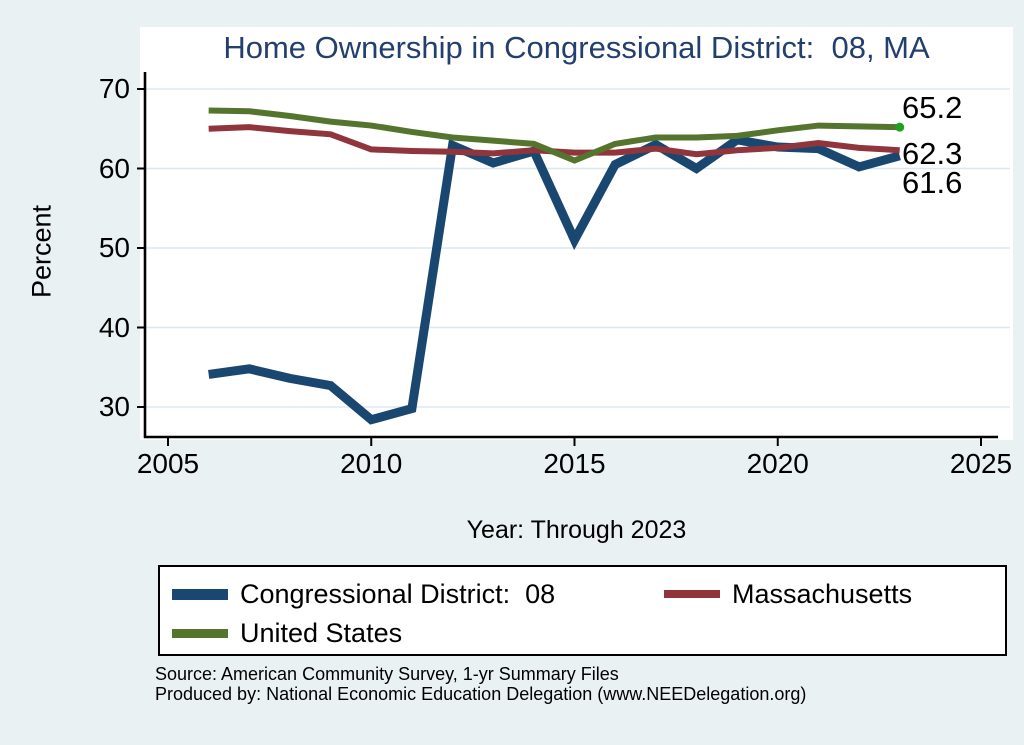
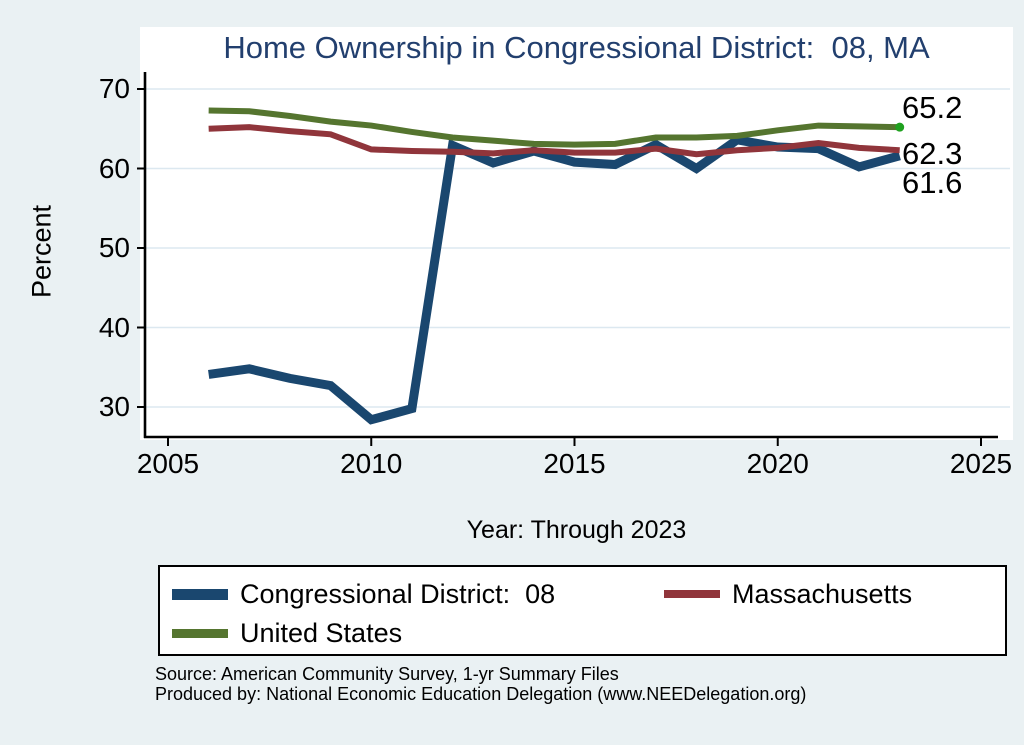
Congressional District: 08/2015: 51 -> 61
United States/2015: 61 -> 63
